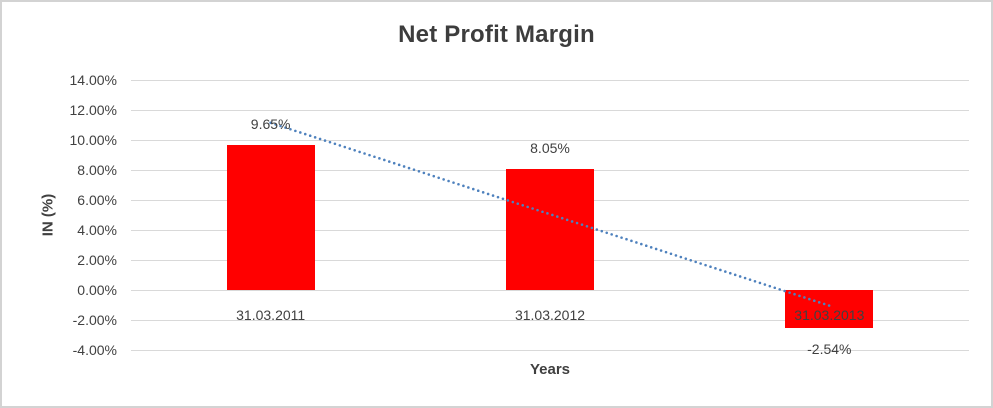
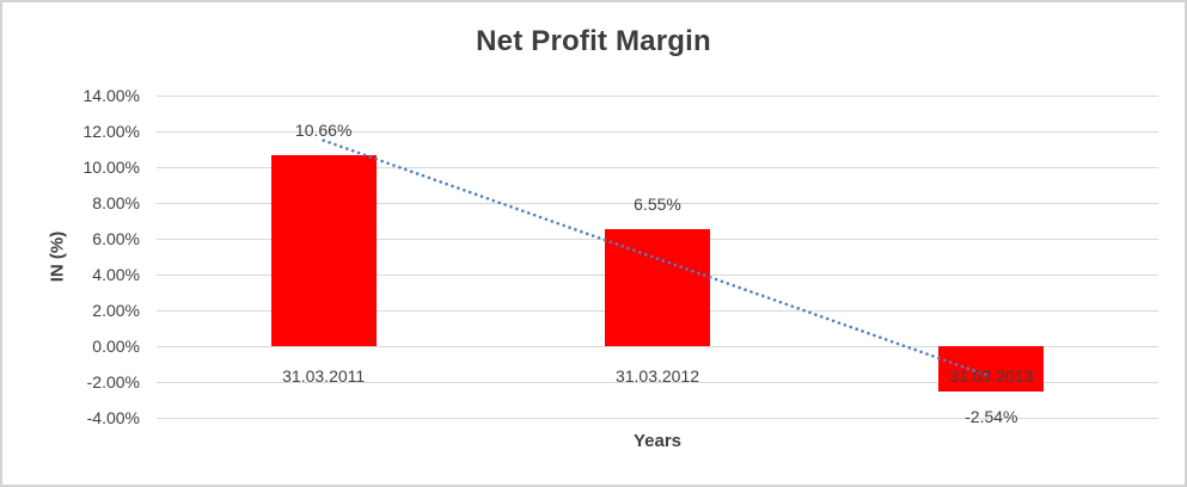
31.03.2011: 9.65% -> 10.66%
31.03.2012: 8.05% -> 6.55%
